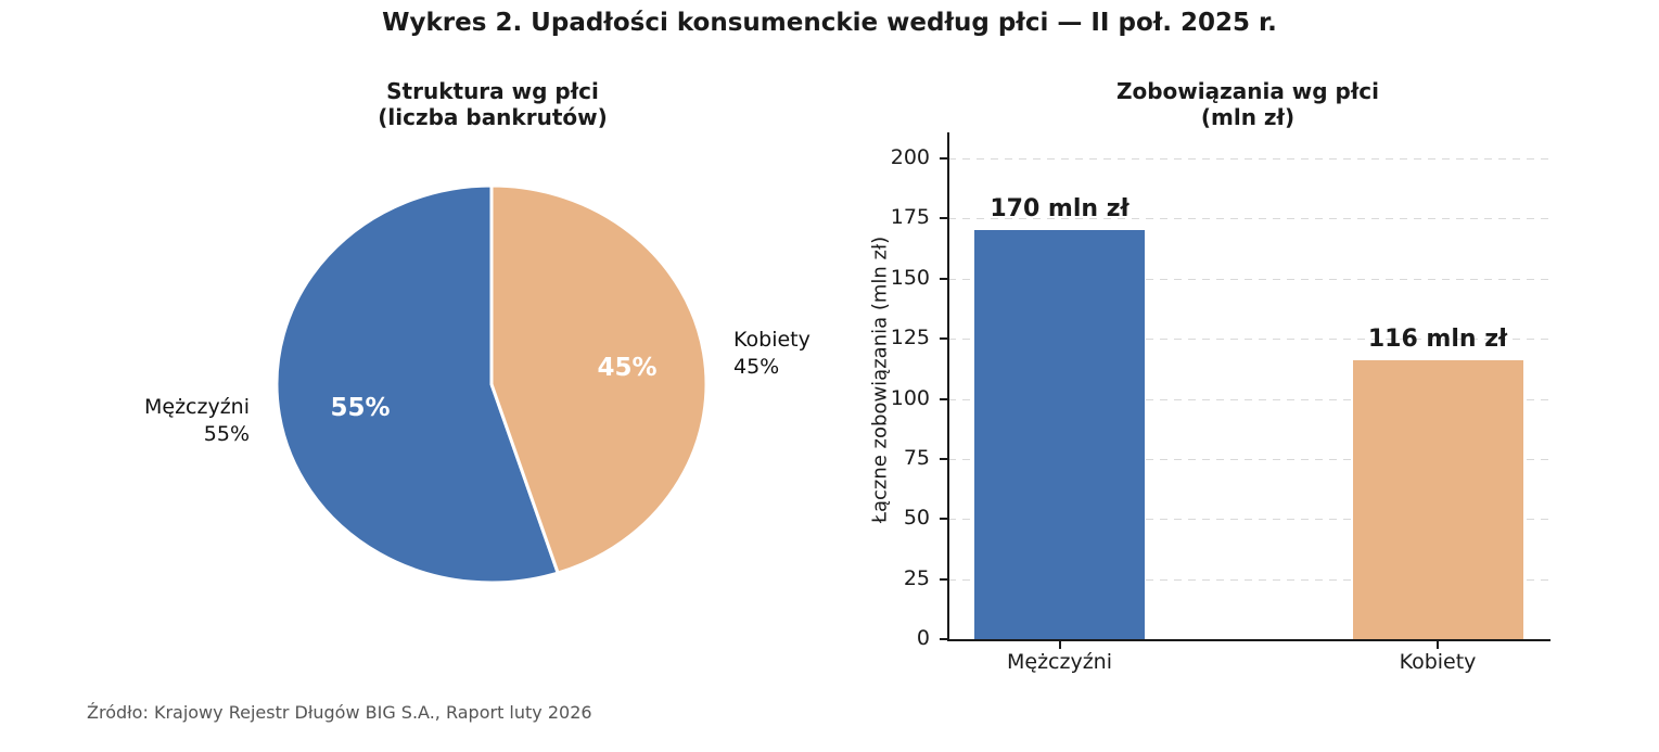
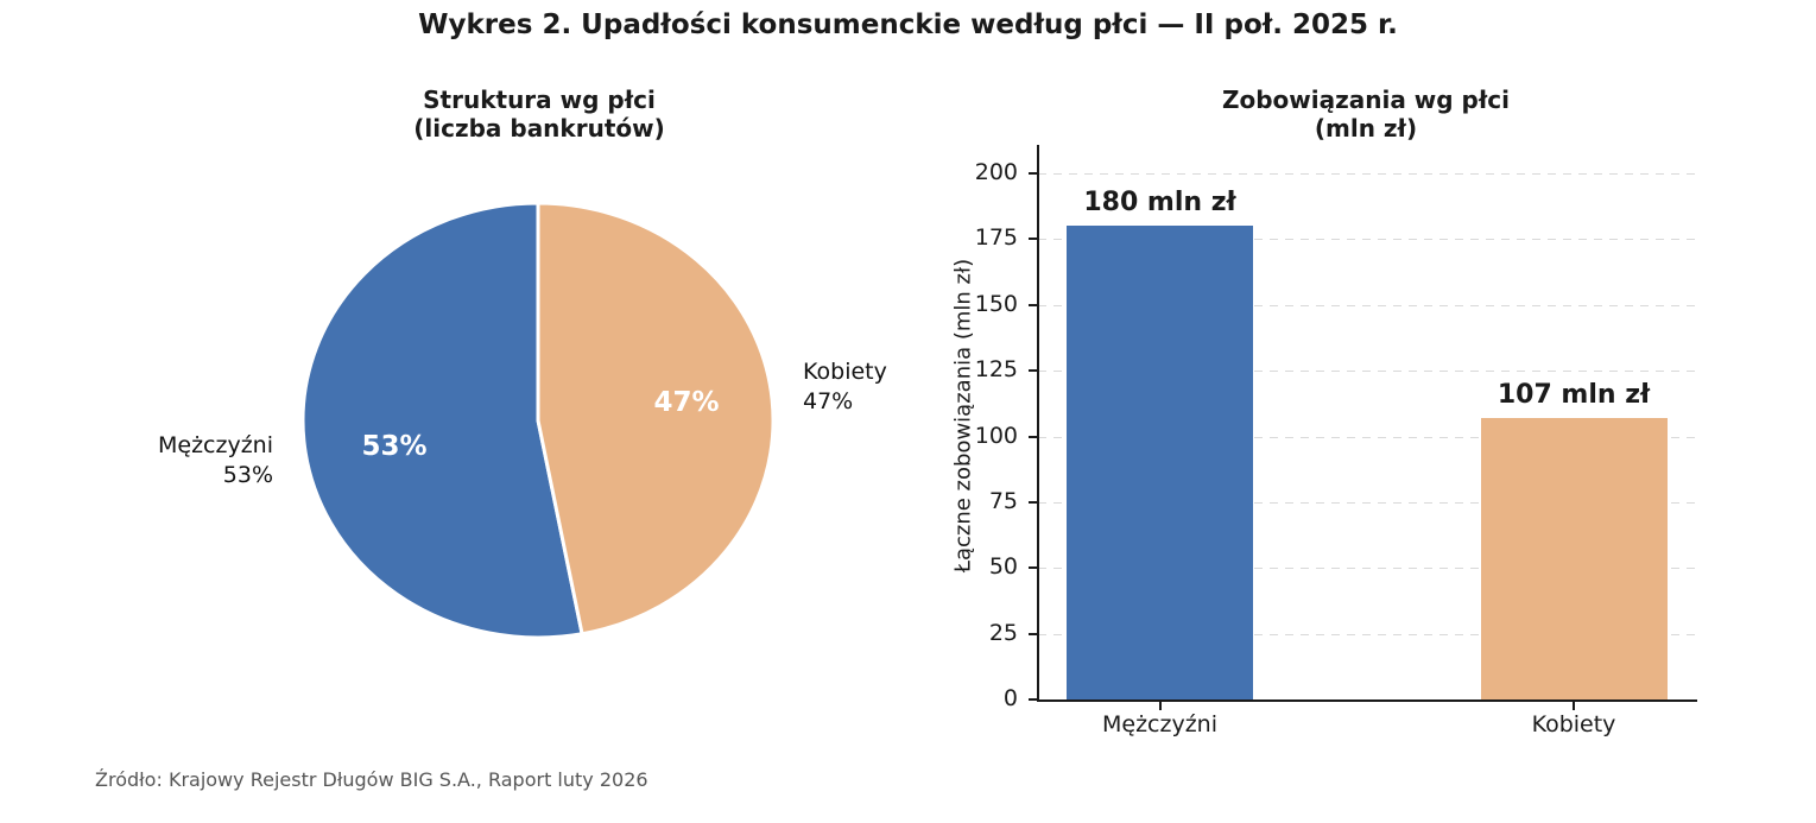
Struktura wg płci (liczba bankrutów)/Mężczyźni: 55% -> 53%
Struktura wg płci (liczba bankrutów)/Kobiety: 45% -> 47%
Zobowiązania wg płci (mln zł)/Mężczyźni: 170 -> 180
Zobowiązania wg płci (mln zł)/Kobiety: 116 -> 107
